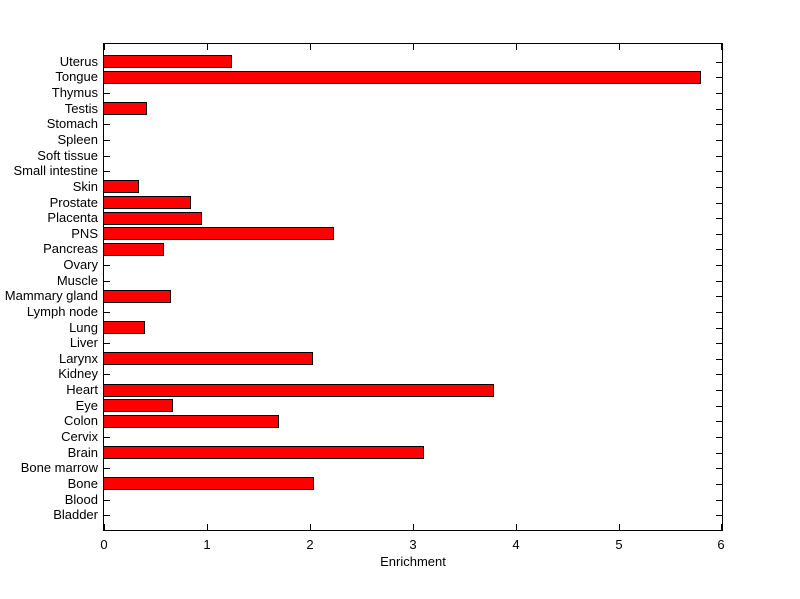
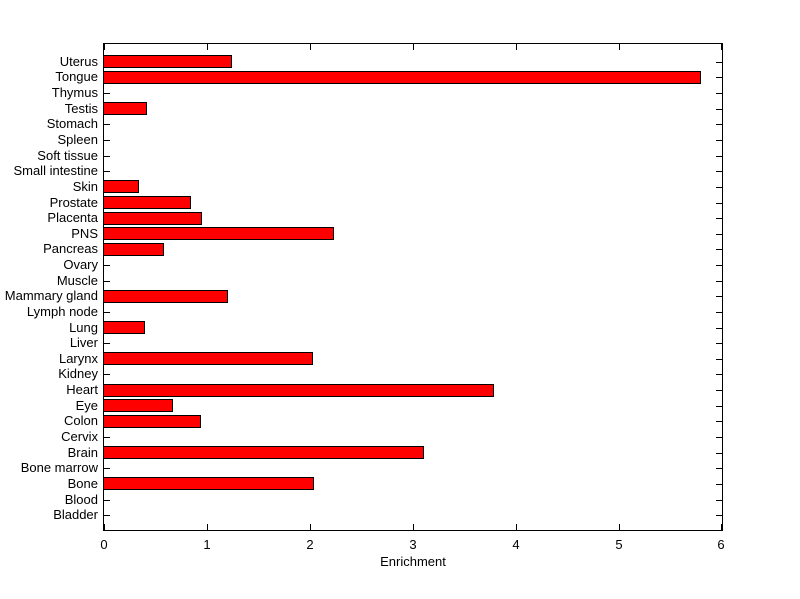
Mammary gland: 0.65 -> 1.20
Colon: 1.70 -> 0.94
